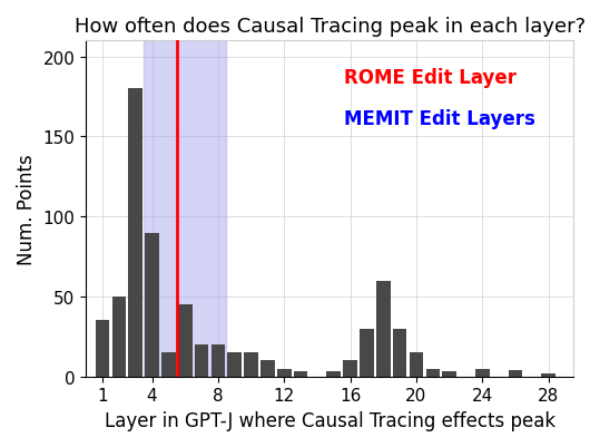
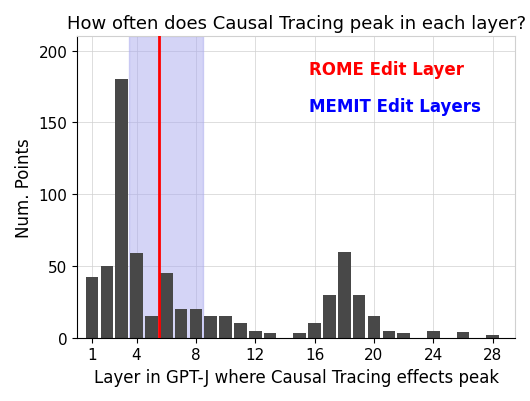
1: 35 -> 42
4: 90 -> 59
